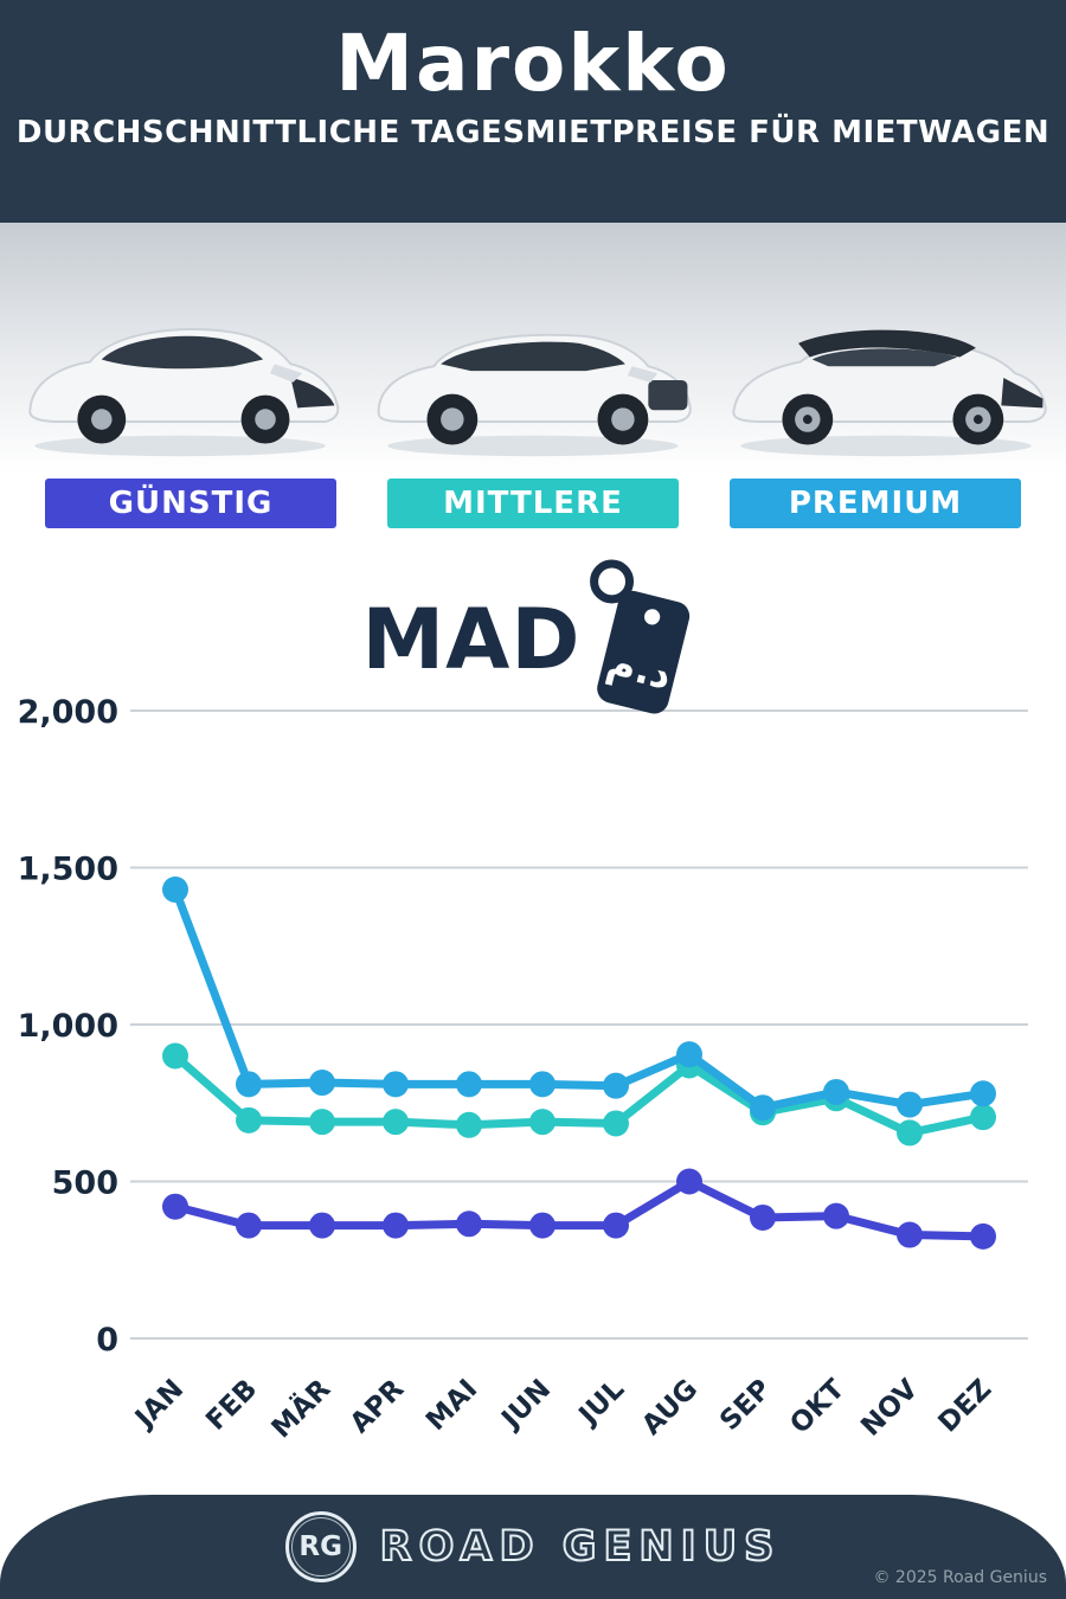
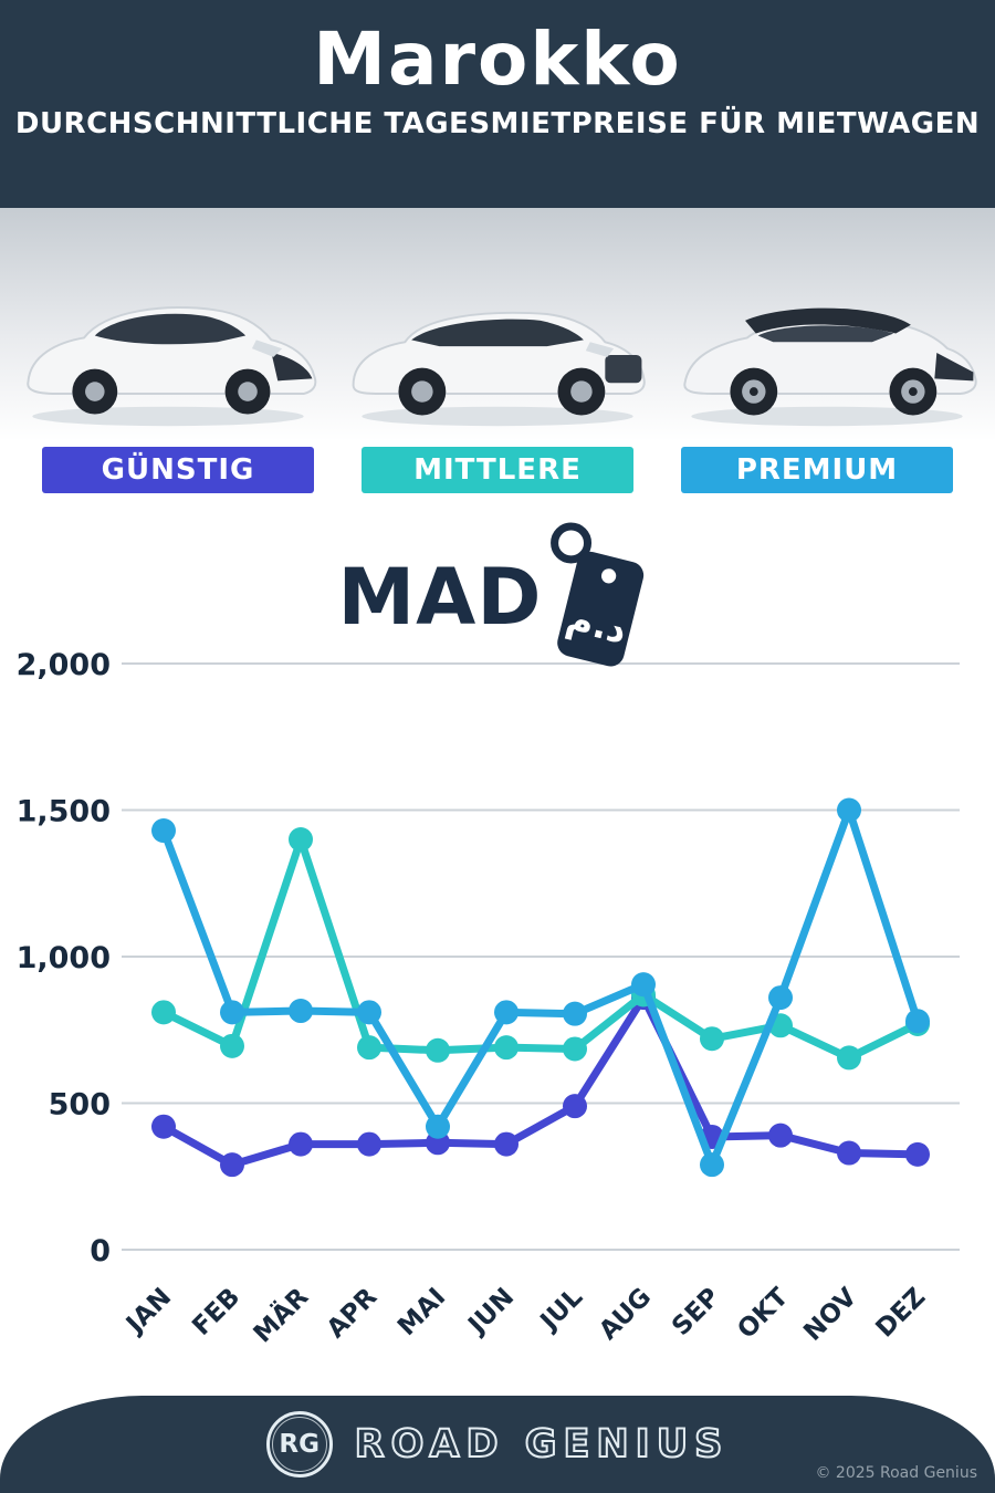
MITTLERE/JAN: 900 -> 810
GÜNSTIG/FEB: 360 -> 290
MITTLERE/MÄR: 690 -> 1400
PREMIUM/MAI: 810 -> 420
GÜNSTIG/JUL: 360 -> 490
GÜNSTIG/AUG: 500 -> 860
PREMIUM/SEP: 740 -> 290
PREMIUM/OKT: 780 -> 860
PREMIUM/NOV: 740 -> 1500
MITTLERE/DEZ: 700 -> 770
